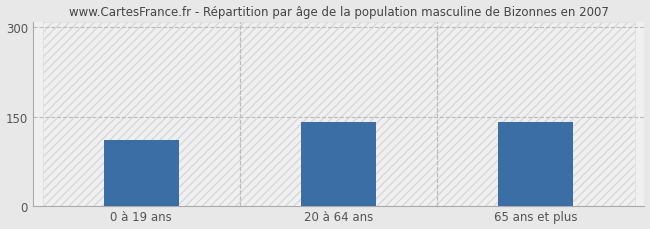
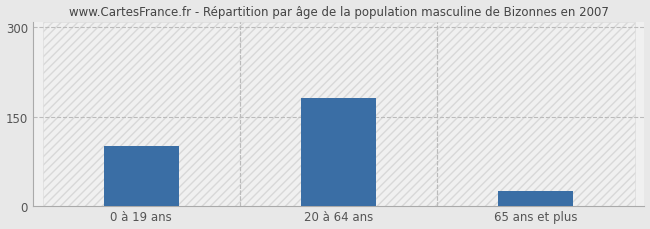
0 à 19 ans: 110 -> 100
20 à 64 ans: 140 -> 181
65 ans et plus: 140 -> 25
